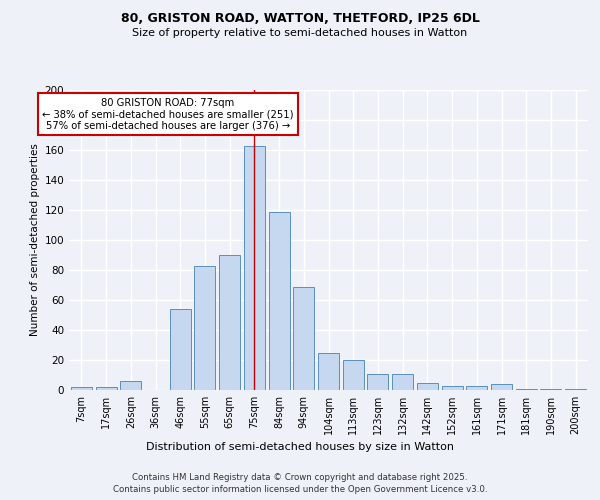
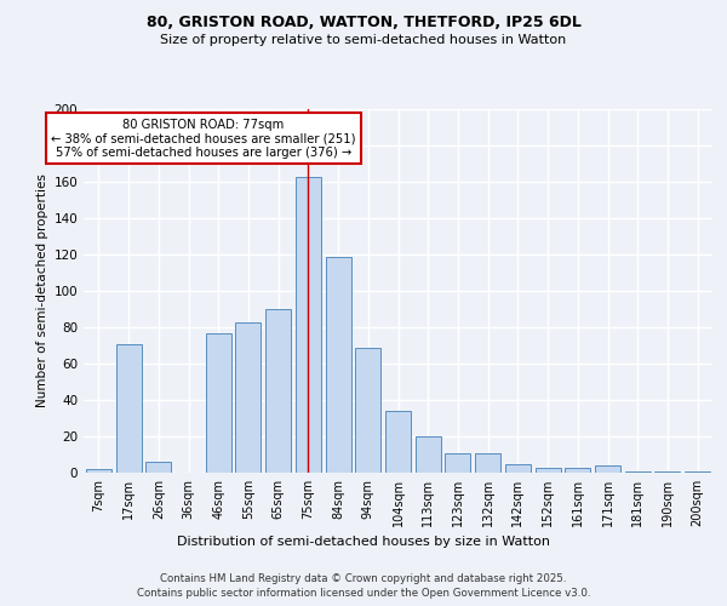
17sqm: 2 -> 71
46sqm: 54 -> 77
104sqm: 25 -> 34
